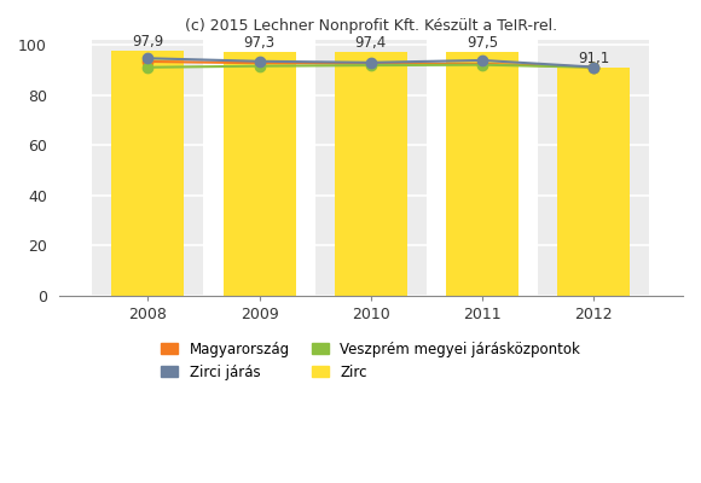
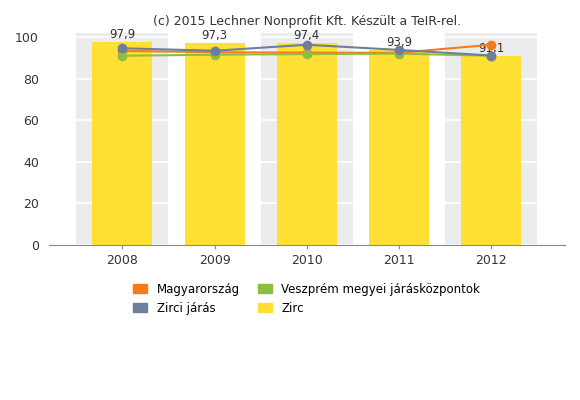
Zirci járás/2010: 93.1 -> 96.5
Zirc/2011: 97,5 -> 93,9
Magyarország/2012: 91.3 -> 96.5
